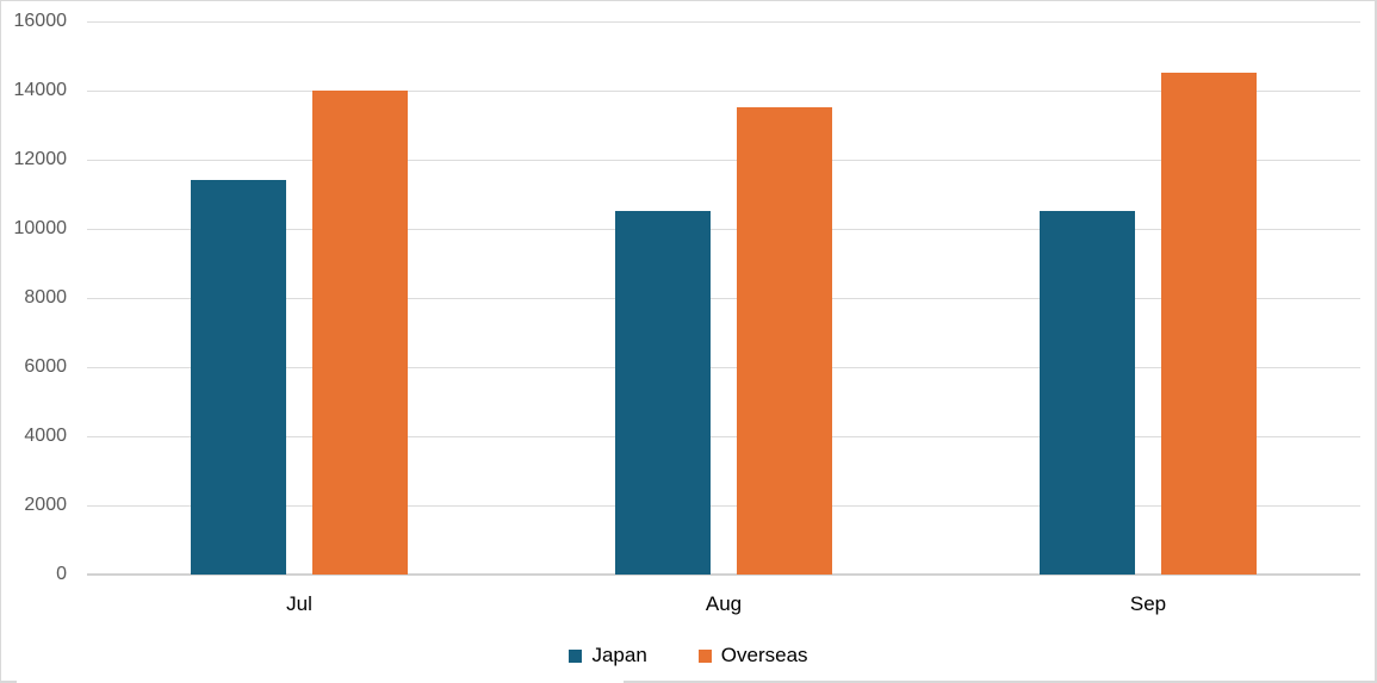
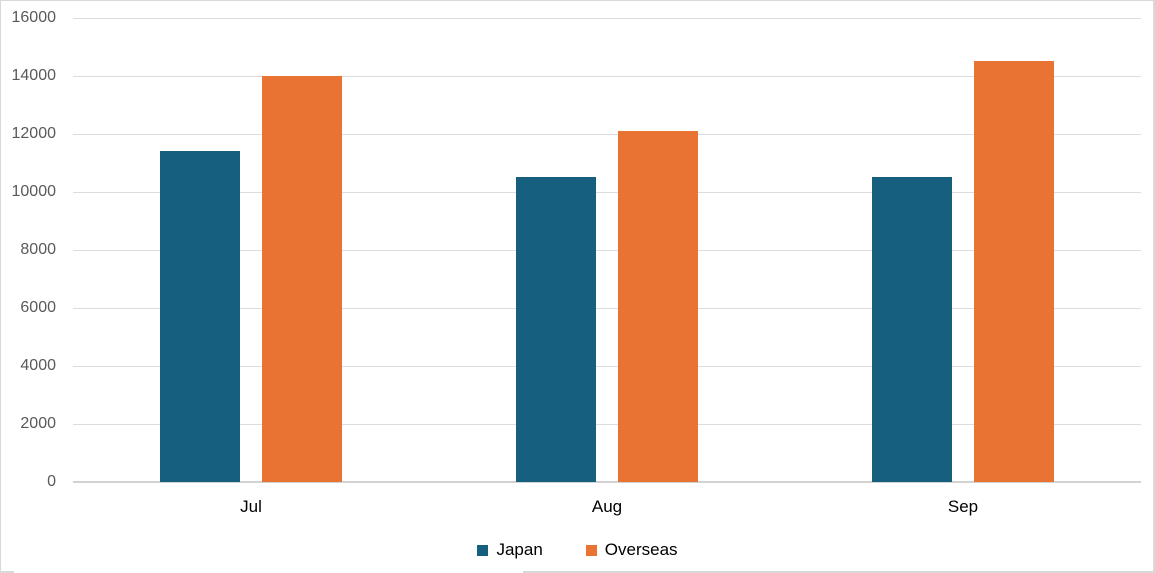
Overseas/Aug: 13500 -> 12100
